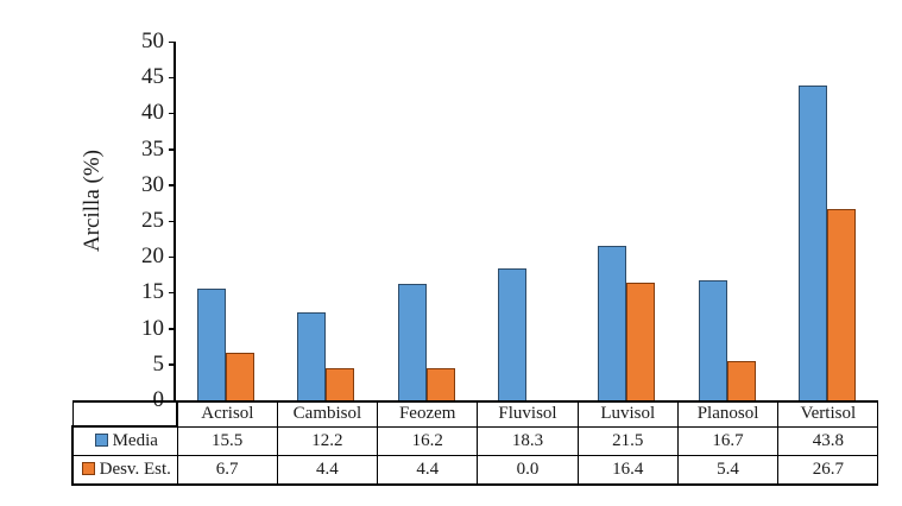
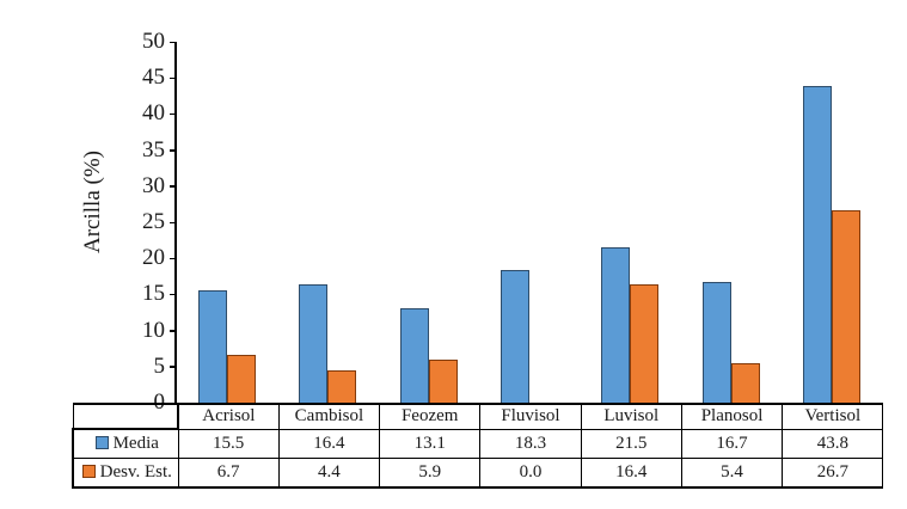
Media/Cambisol: 12.2 -> 16.4
Media/Feozem: 16.2 -> 13.1
Desv. Est./Feozem: 4.4 -> 5.9
